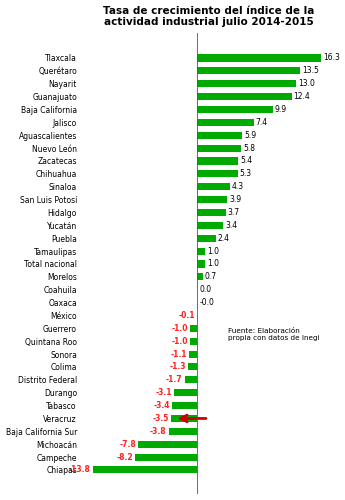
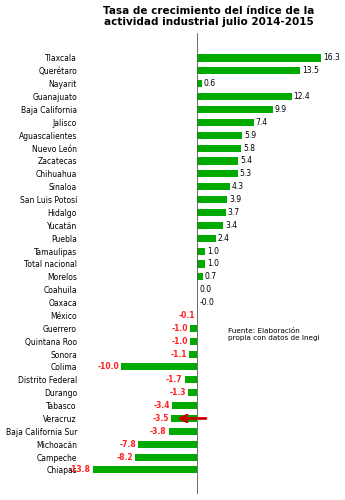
Nayarit: 13.0 -> 0.6
Colima: -1.3 -> -10.0
Durango: -3.1 -> -1.3
